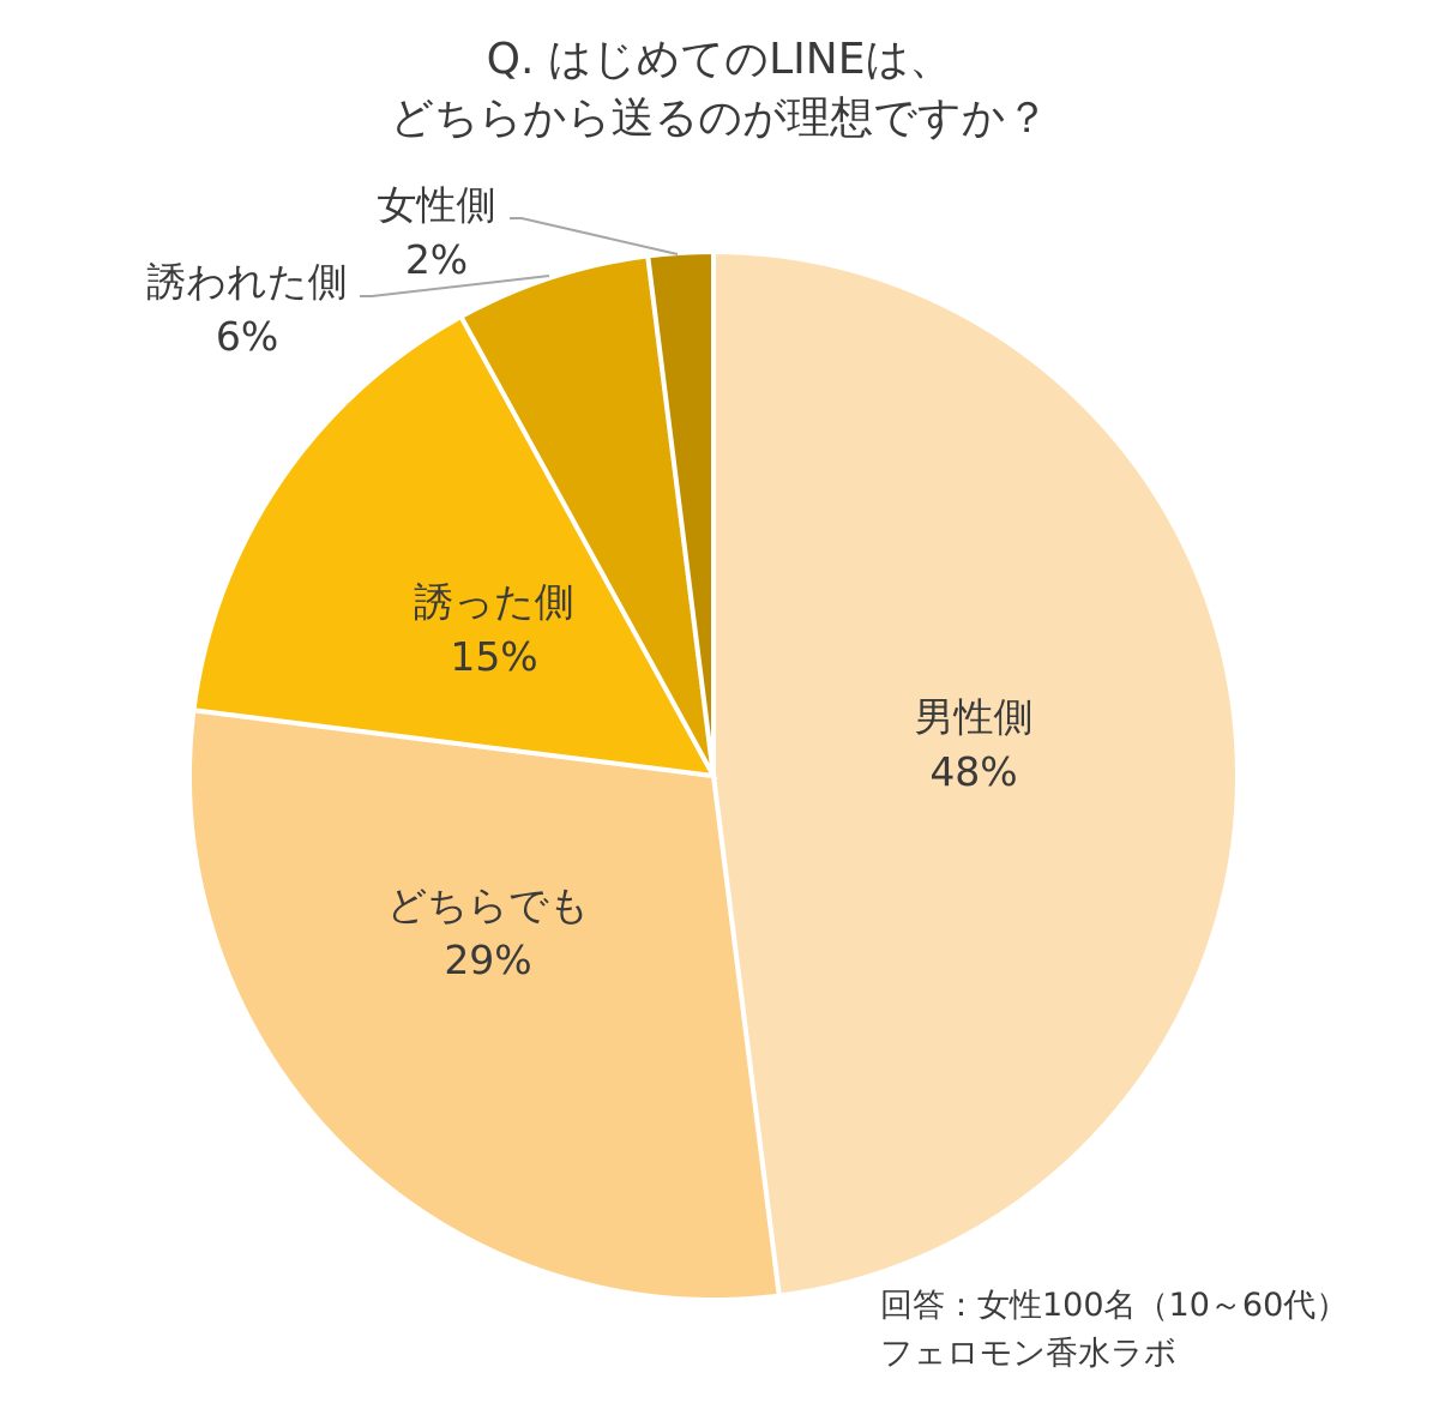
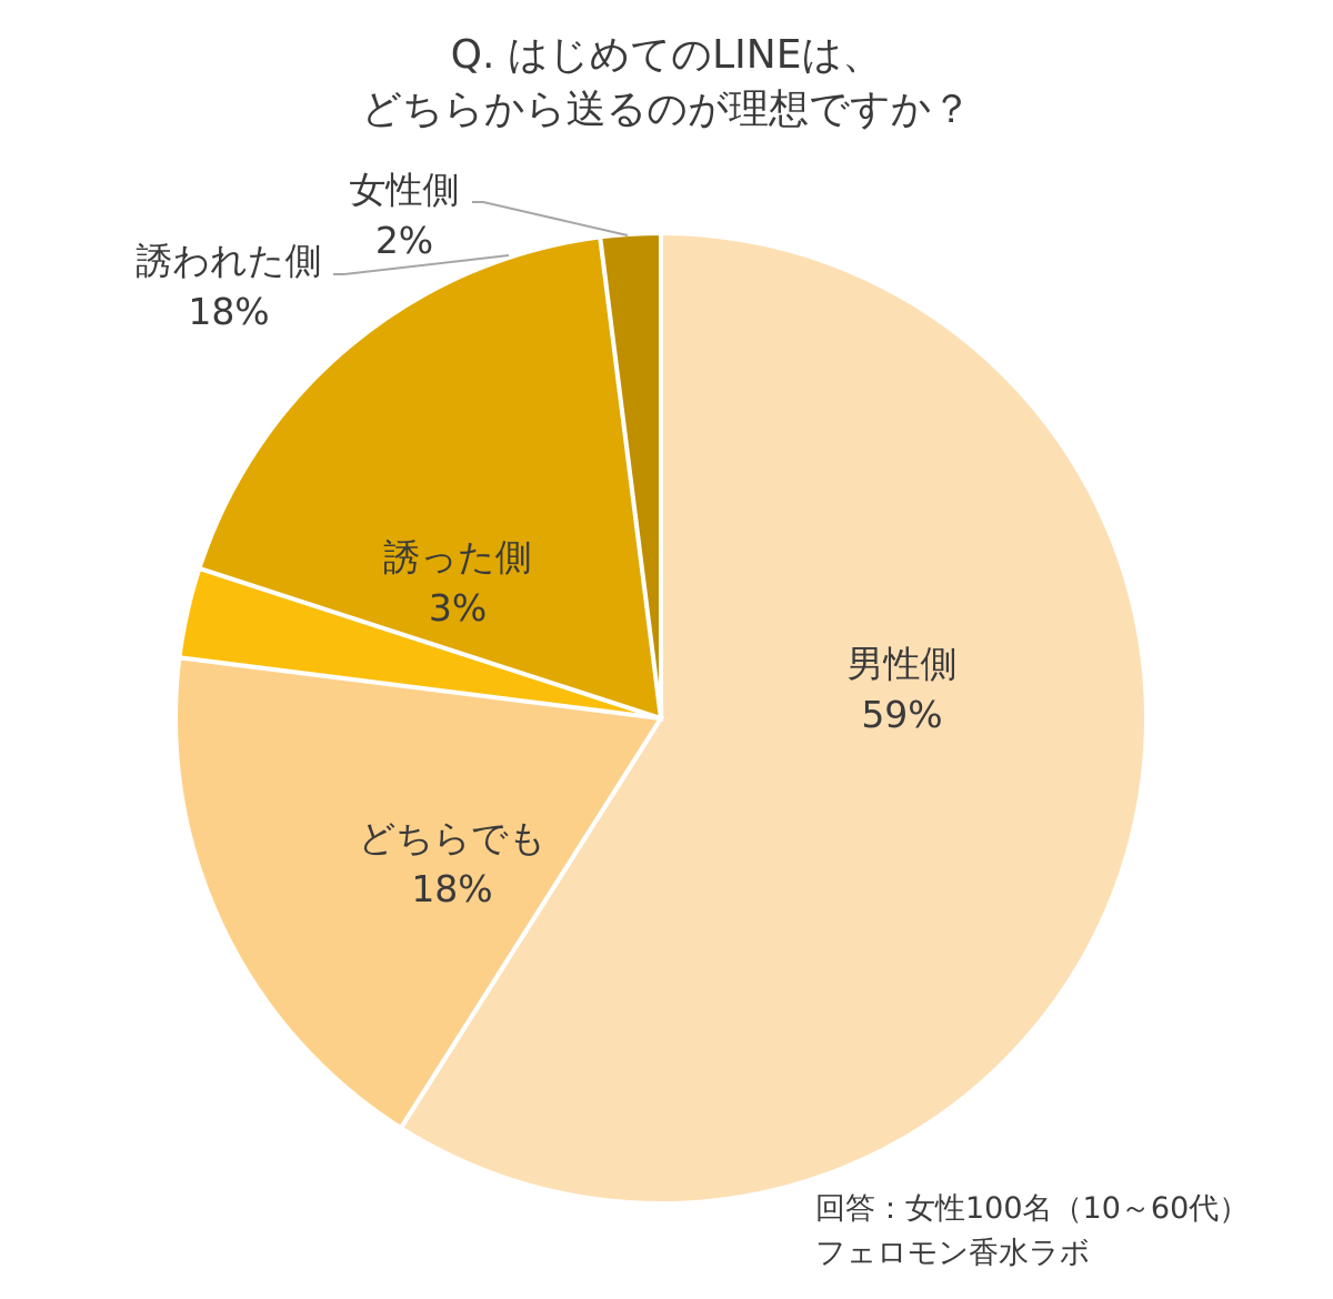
男性側: 48% -> 59%
どちらでも: 29% -> 18%
誘った側: 15% -> 3%
誘われた側: 6% -> 18%
